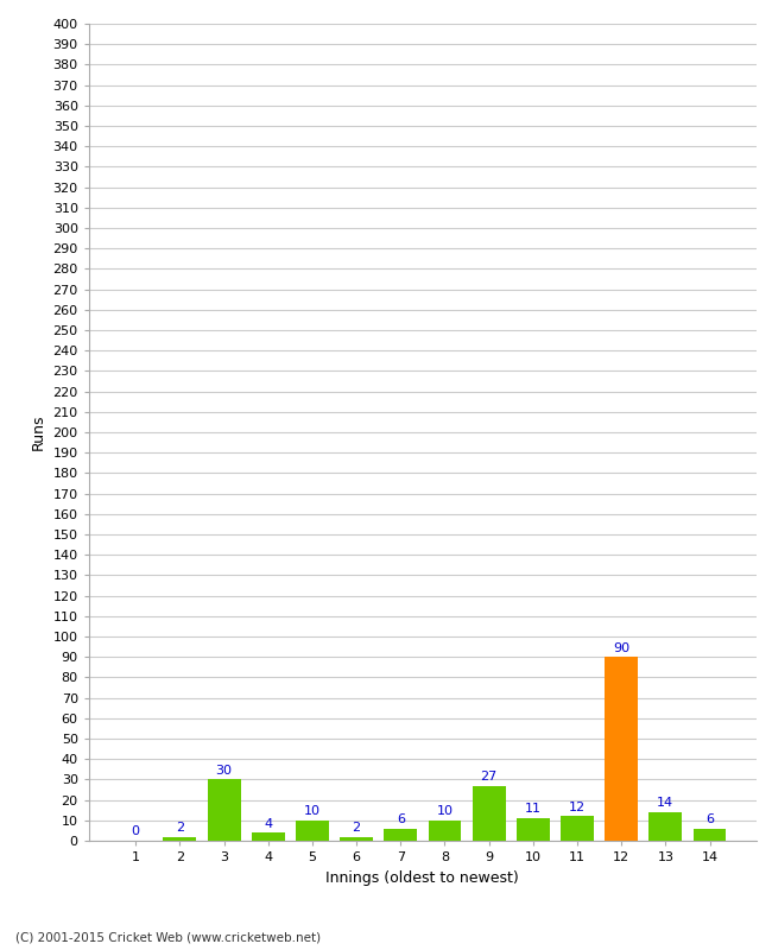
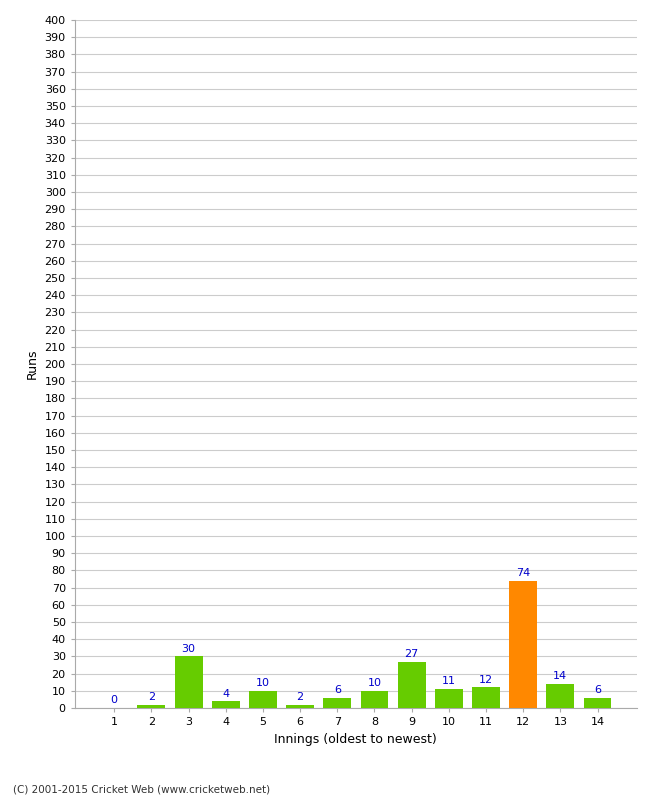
12: 90 -> 74
